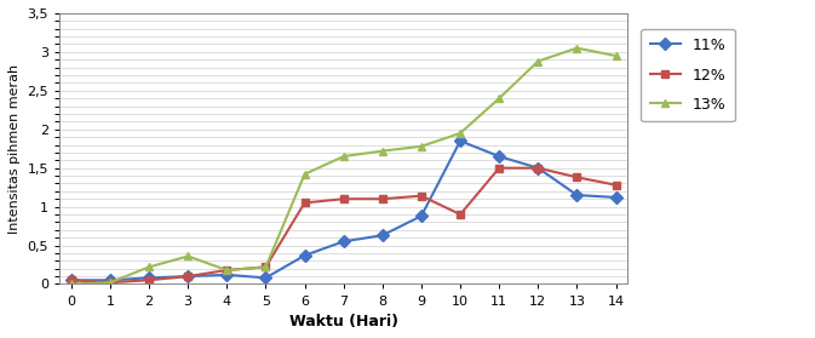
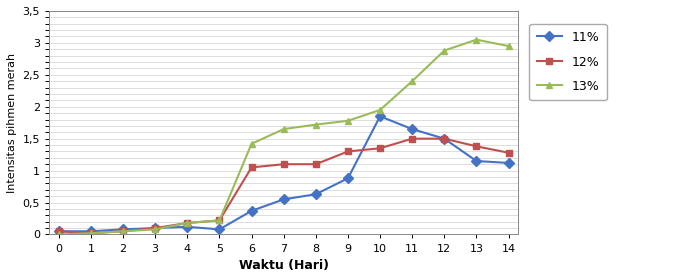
13%/2: 0,22 -> 0,05
13%/3: 0,36 -> 0,08
12%/9: 1,14 -> 1,30
12%/10: 0,90 -> 1,35
